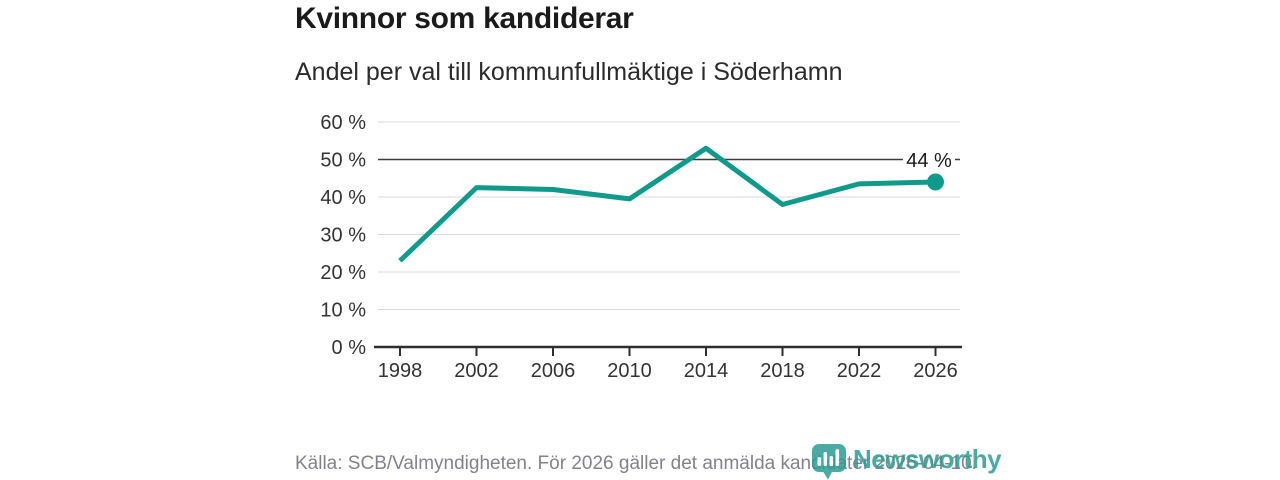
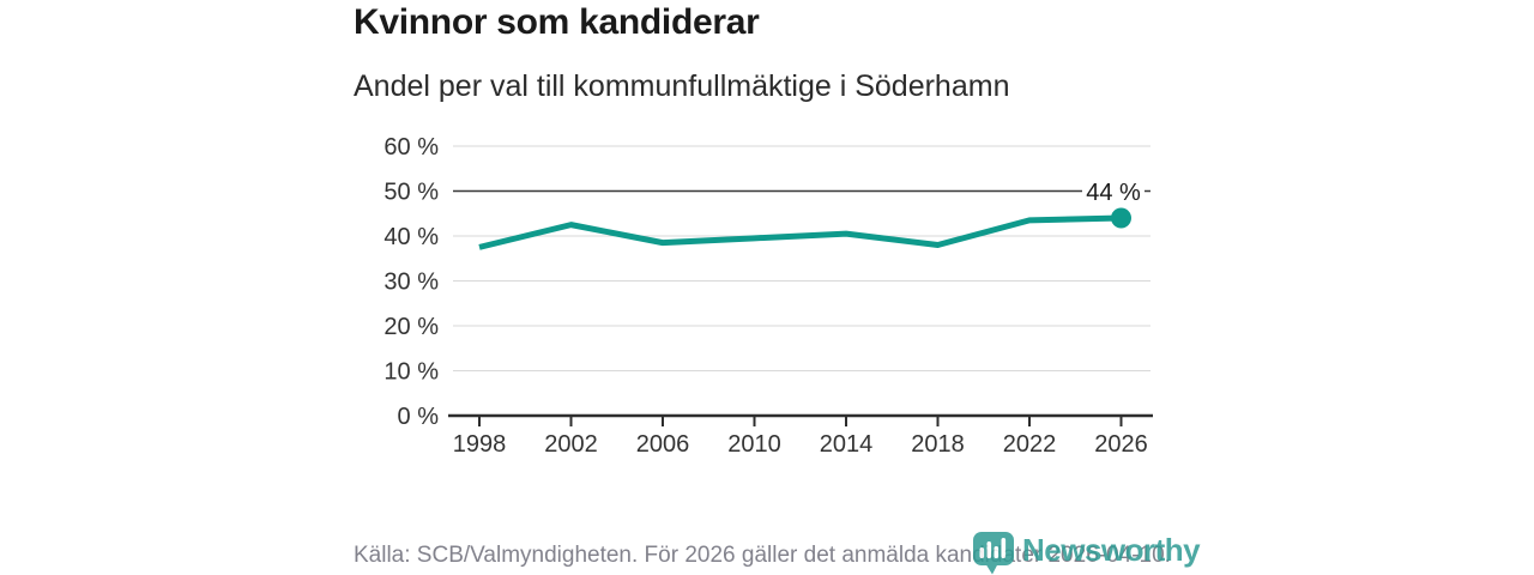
1998: 23% -> 38%
2006: 42% -> 38%
2014: 53% -> 40%
